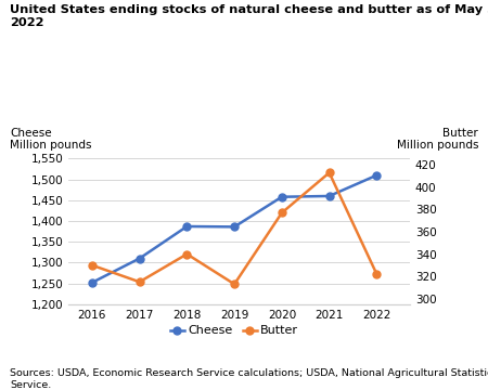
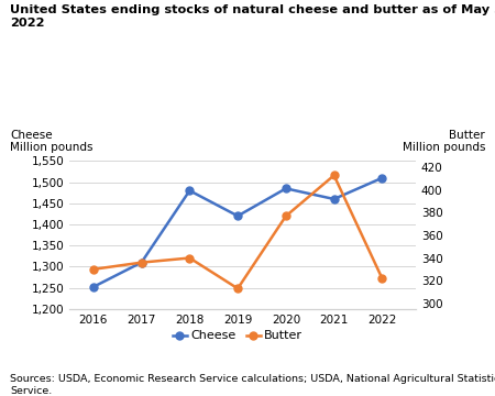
Butter/2017: 315 -> 336
Cheese/2018: 1,387 -> 1,480
Cheese/2019: 1,386 -> 1,420
Cheese/2020: 1,458 -> 1,485
